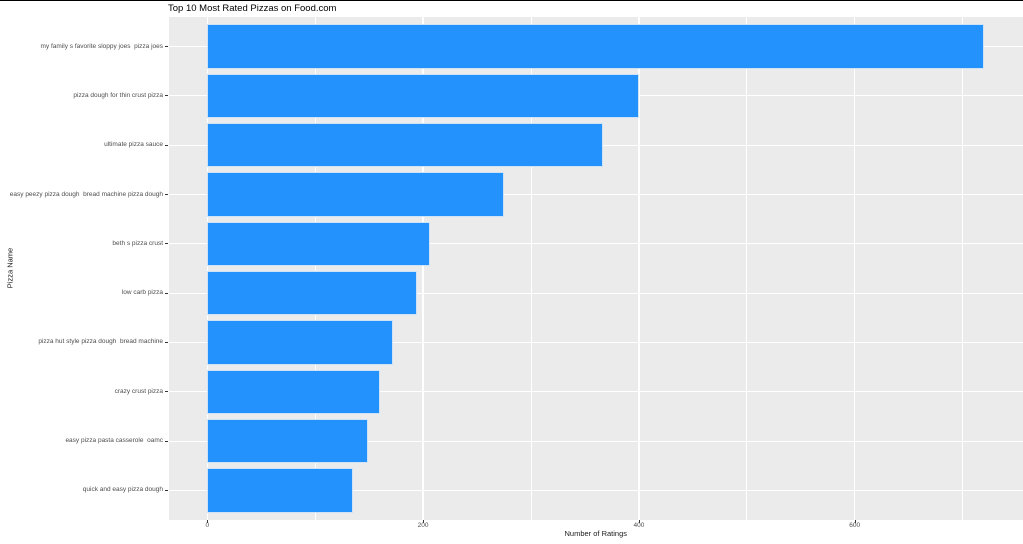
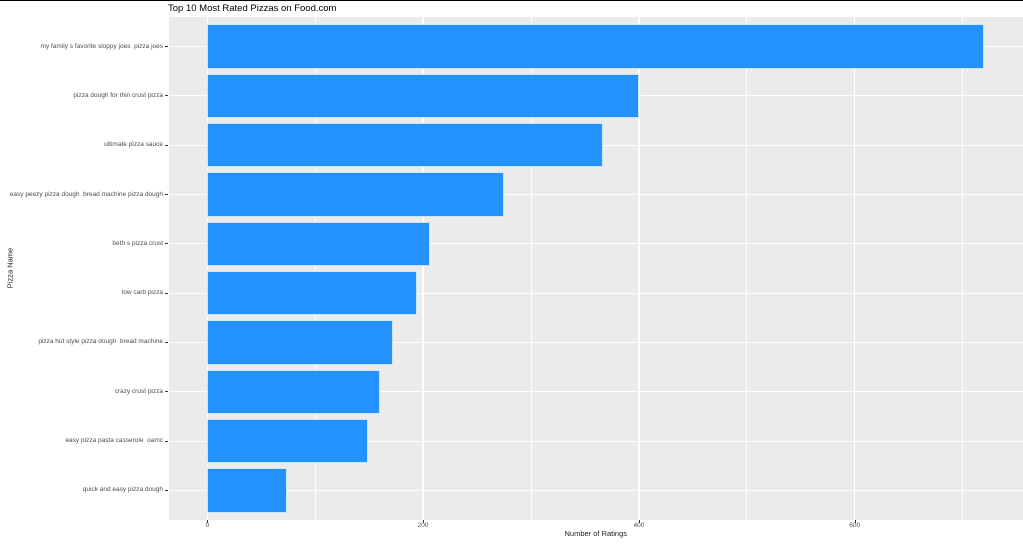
quick and easy pizza dough: 135 -> 74
